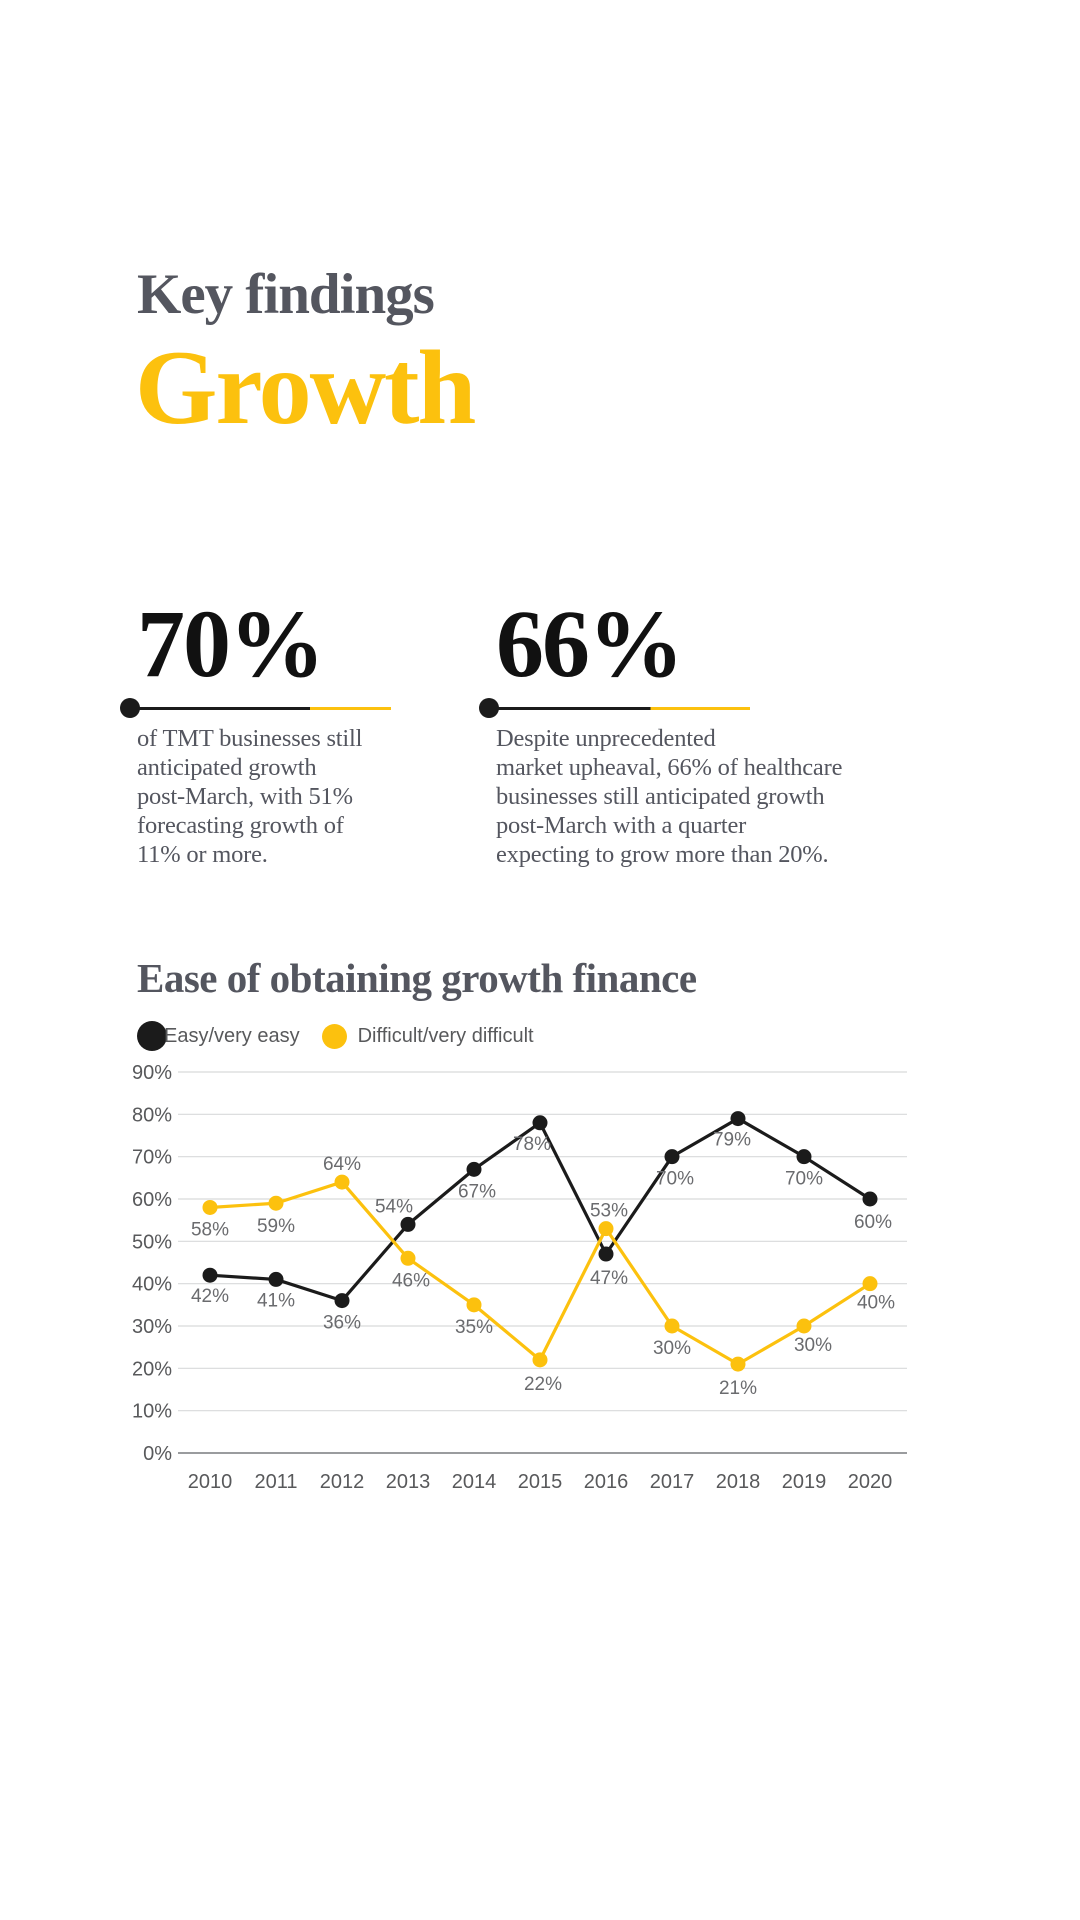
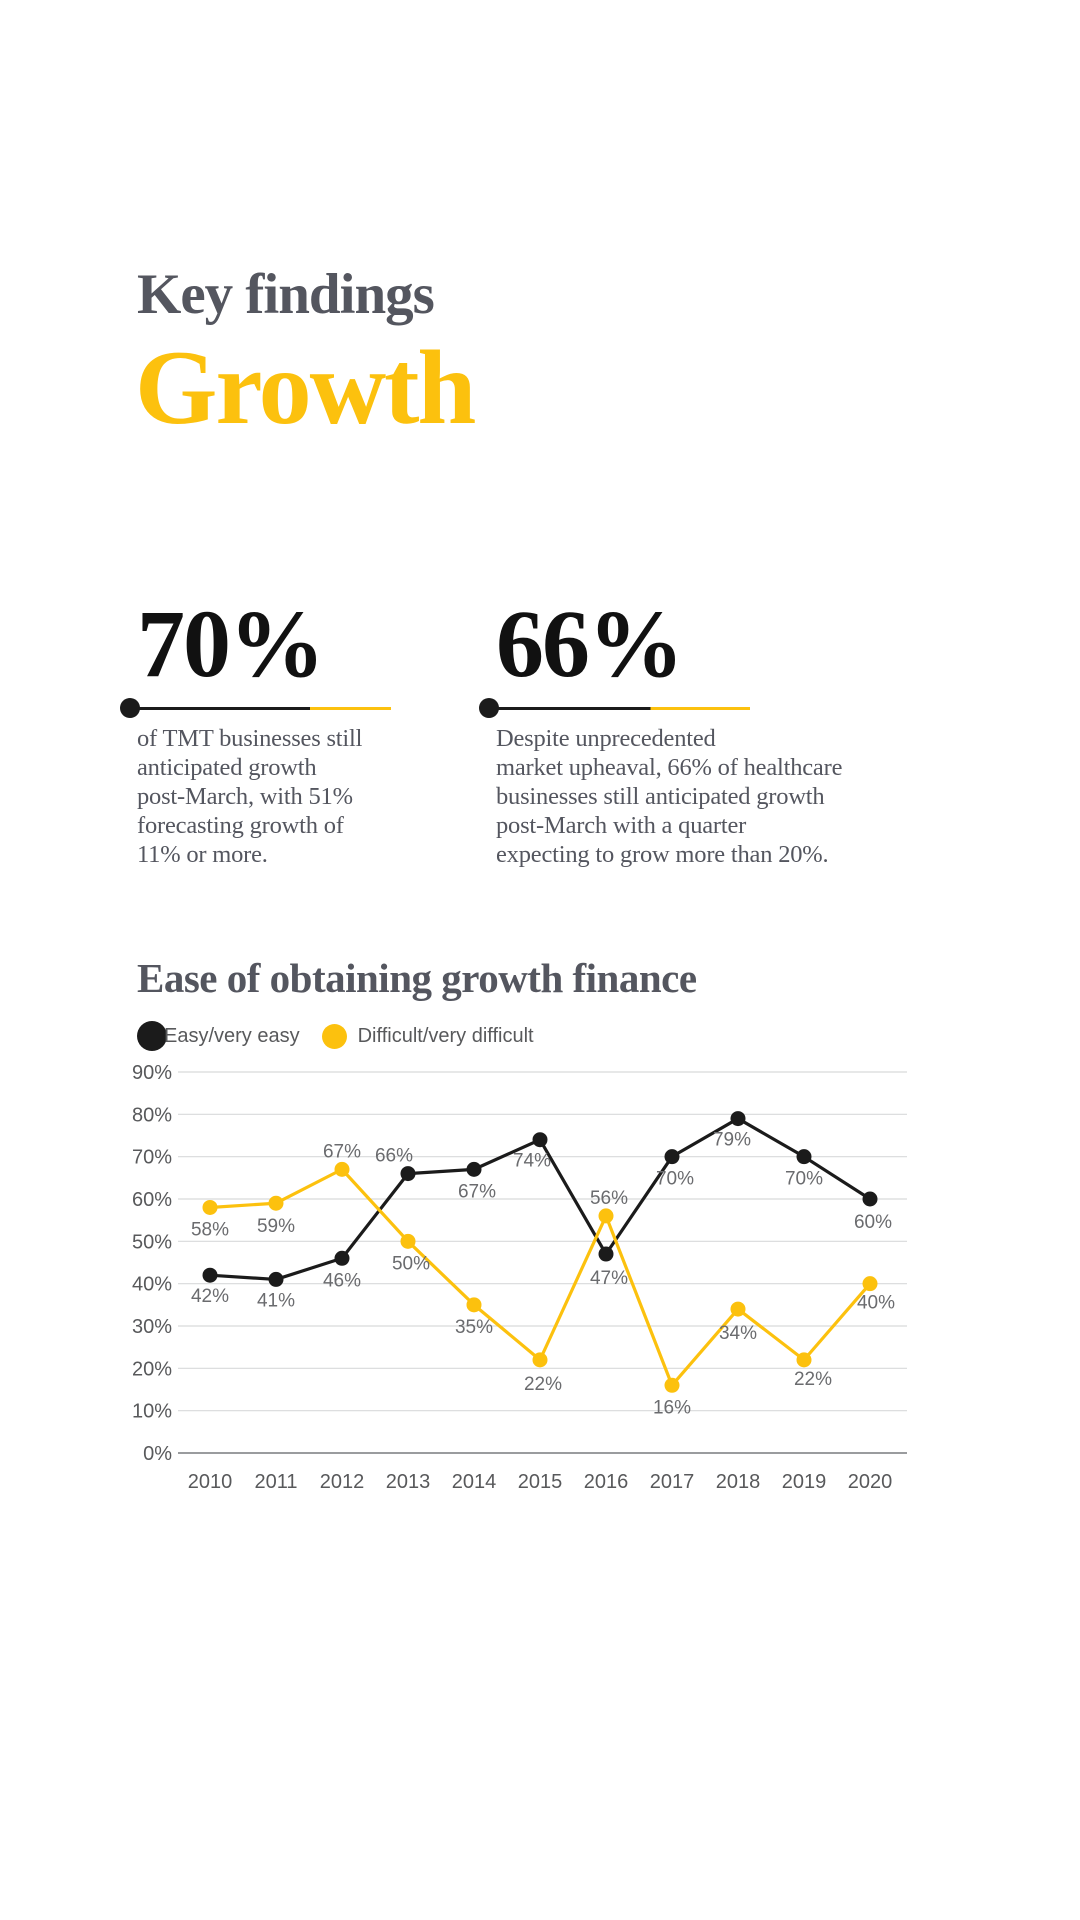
Easy/very easy/2012: 36% -> 46%
Difficult/very difficult/2012: 64% -> 67%
Easy/very easy/2013: 54% -> 66%
Difficult/very difficult/2013: 46% -> 50%
Easy/very easy/2015: 78% -> 74%
Difficult/very difficult/2016: 53% -> 56%
Difficult/very difficult/2017: 30% -> 16%
Difficult/very difficult/2018: 21% -> 34%
Difficult/very difficult/2019: 30% -> 22%
